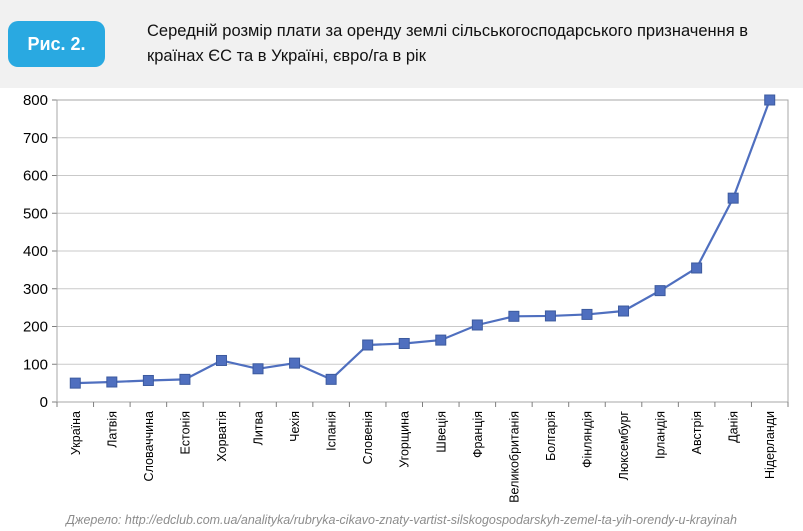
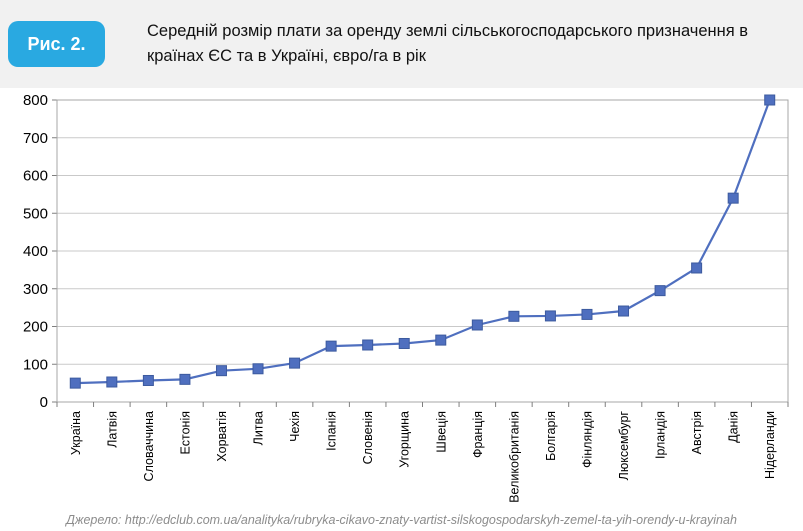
Хорватія: 110 -> 80
Іспанія: 60 -> 150
